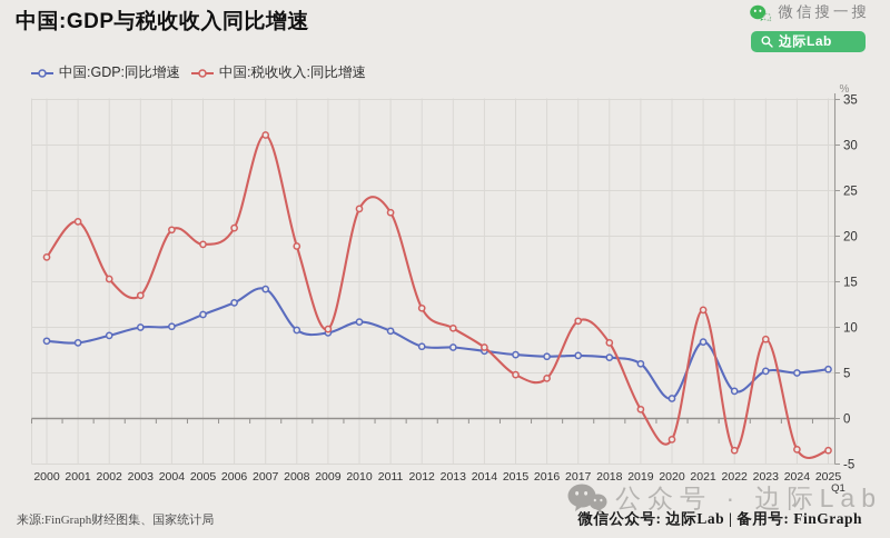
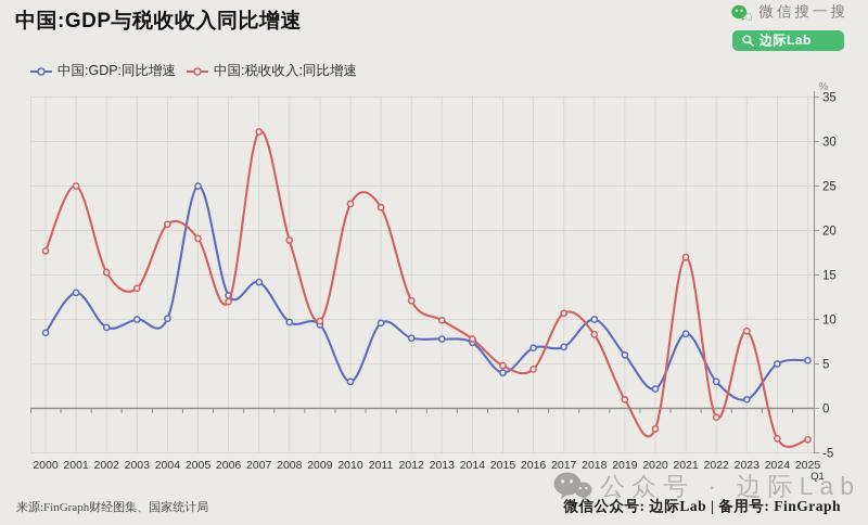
中国:GDP:同比增速/2001: 8 -> 13
中国:税收收入:同比增速/2001: 22 -> 25
中国:GDP:同比增速/2005: 11 -> 25
中国:税收收入:同比增速/2006: 21 -> 12
中国:GDP:同比增速/2010: 11 -> 3
中国:GDP:同比增速/2015: 7 -> 4
中国:GDP:同比增速/2018: 7 -> 10
中国:税收收入:同比增速/2021: 12 -> 17
中国:税收收入:同比增速/2022: -4 -> -1
中国:GDP:同比增速/2023: 5 -> 1
